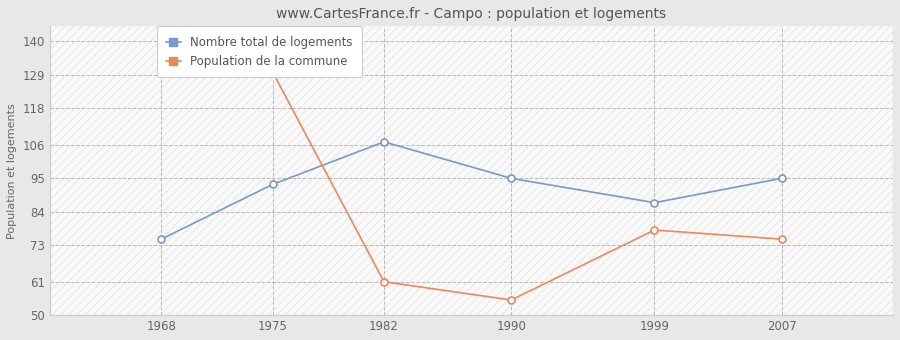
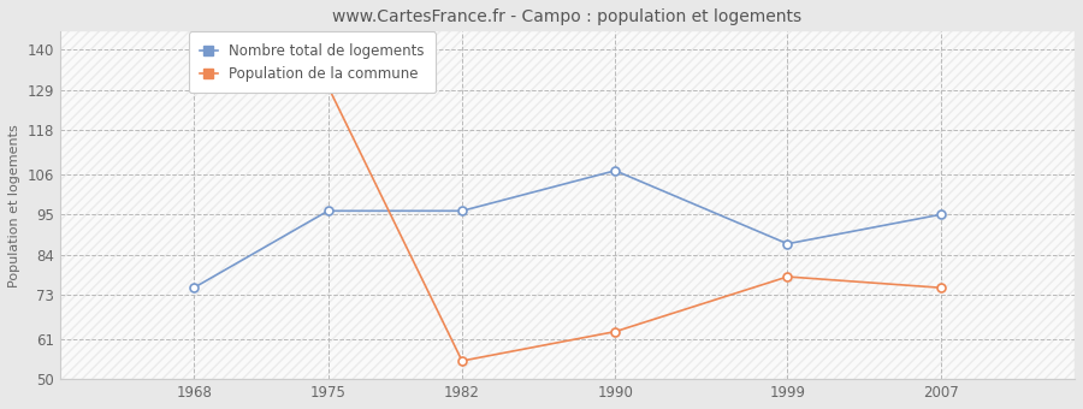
Nombre total de logements/1975: 93 -> 96
Nombre total de logements/1982: 107 -> 96
Population de la commune/1982: 61 -> 55
Nombre total de logements/1990: 95 -> 107
Population de la commune/1990: 55 -> 63
